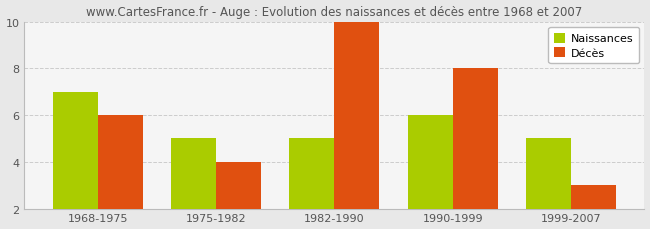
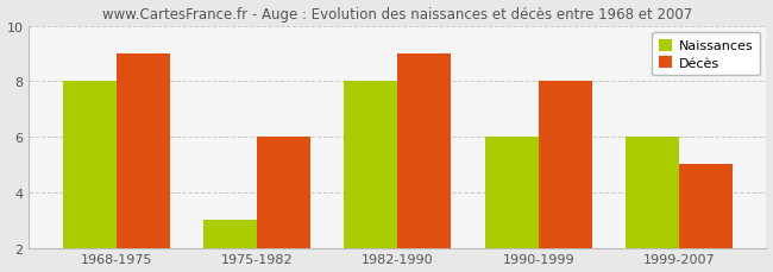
Naissances/1968-1975: 7 -> 8
Décès/1968-1975: 6 -> 9
Naissances/1975-1982: 5 -> 3
Décès/1975-1982: 4 -> 6
Naissances/1982-1990: 5 -> 8
Décès/1982-1990: 10 -> 9
Naissances/1999-2007: 5 -> 6
Décès/1999-2007: 3 -> 5
